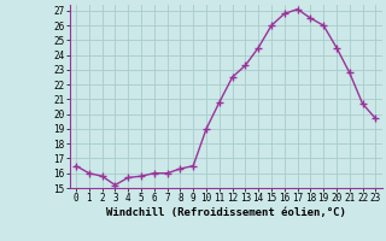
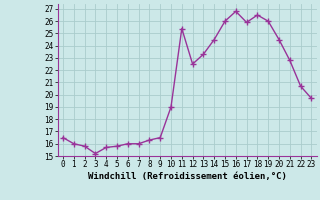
11: 20.8 -> 25.4
17: 27.1 -> 25.9
